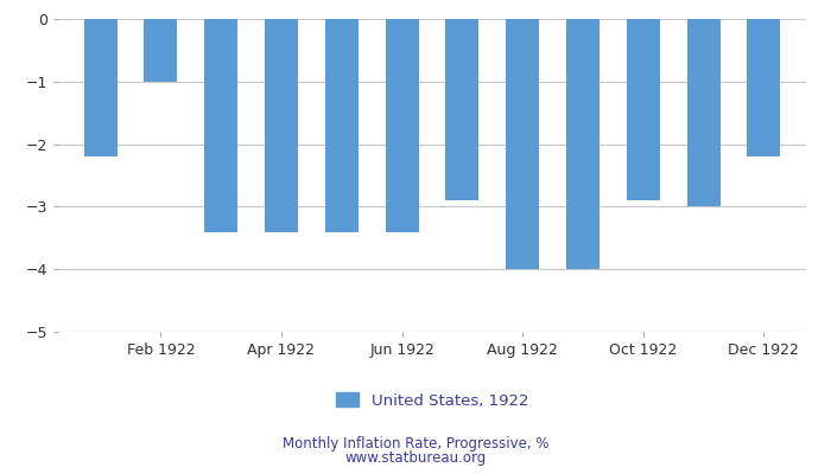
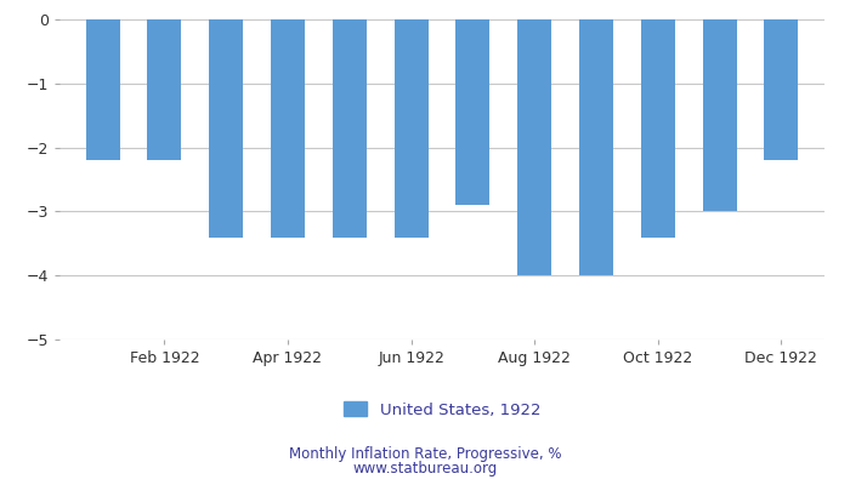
Feb 1922: -1.0 -> -2.2
Oct 1922: -2.9 -> -3.4
